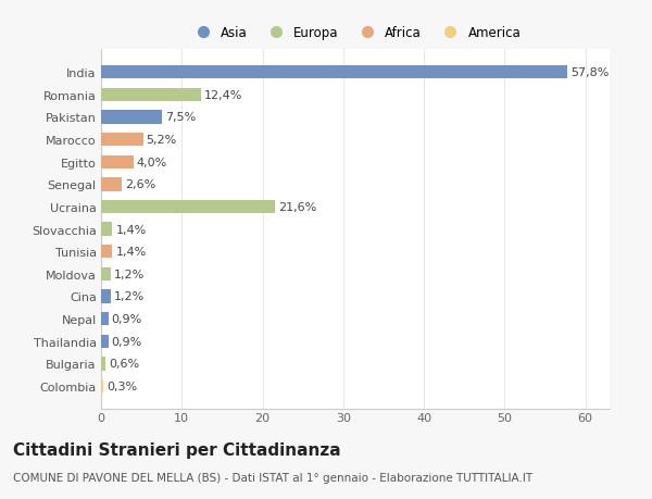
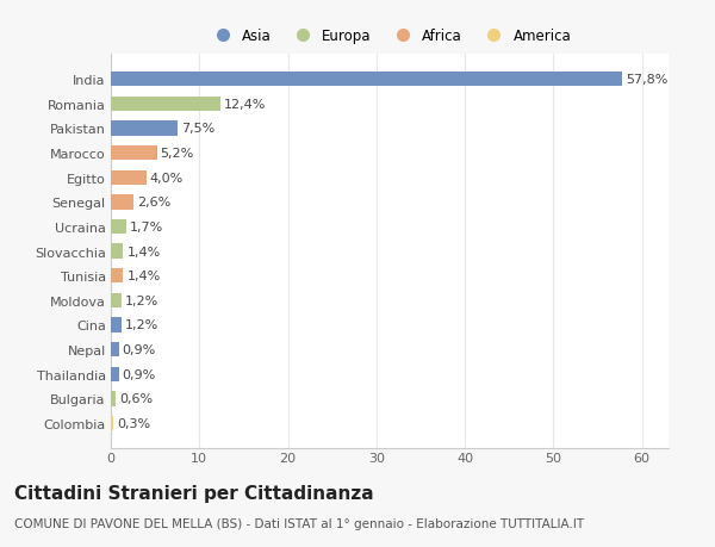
Ucraina: 21,6% -> 1,7%
